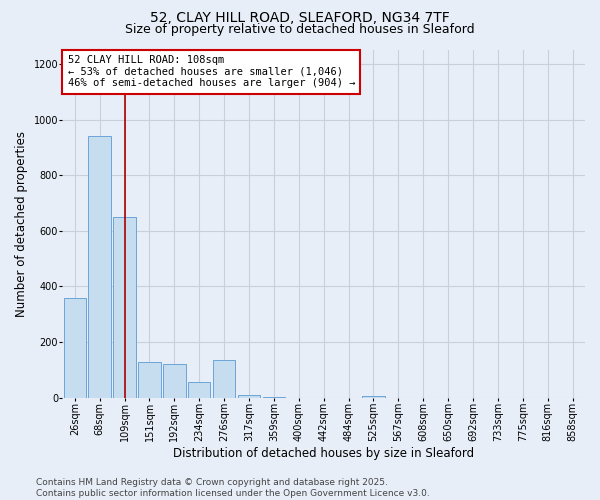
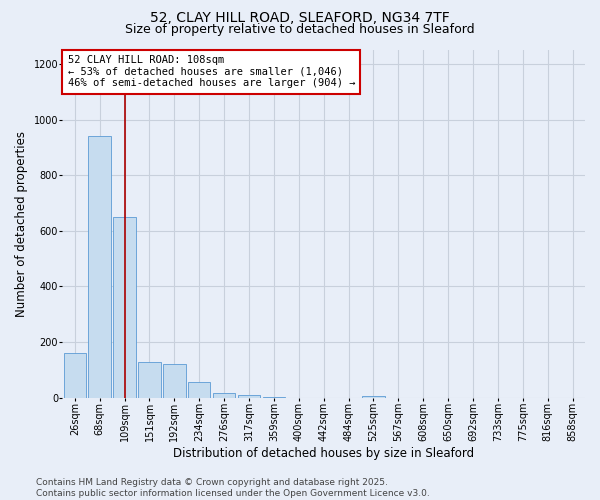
26sqm: 360 -> 160
276sqm: 135 -> 18
